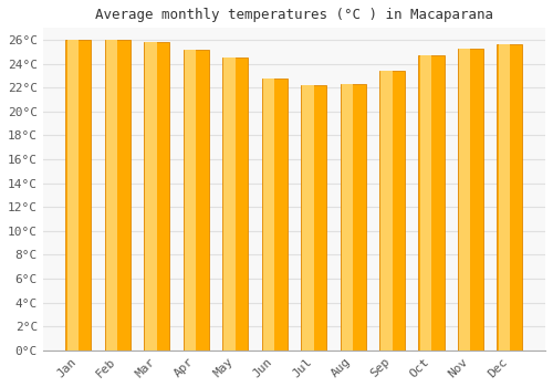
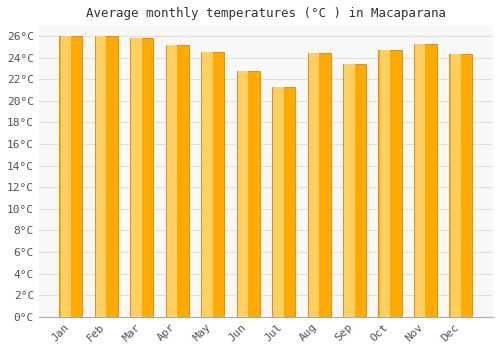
Jul: 22.2°C -> 21.3°C
Aug: 22.3°C -> 24.4°C
Dec: 25.6°C -> 24.3°C
